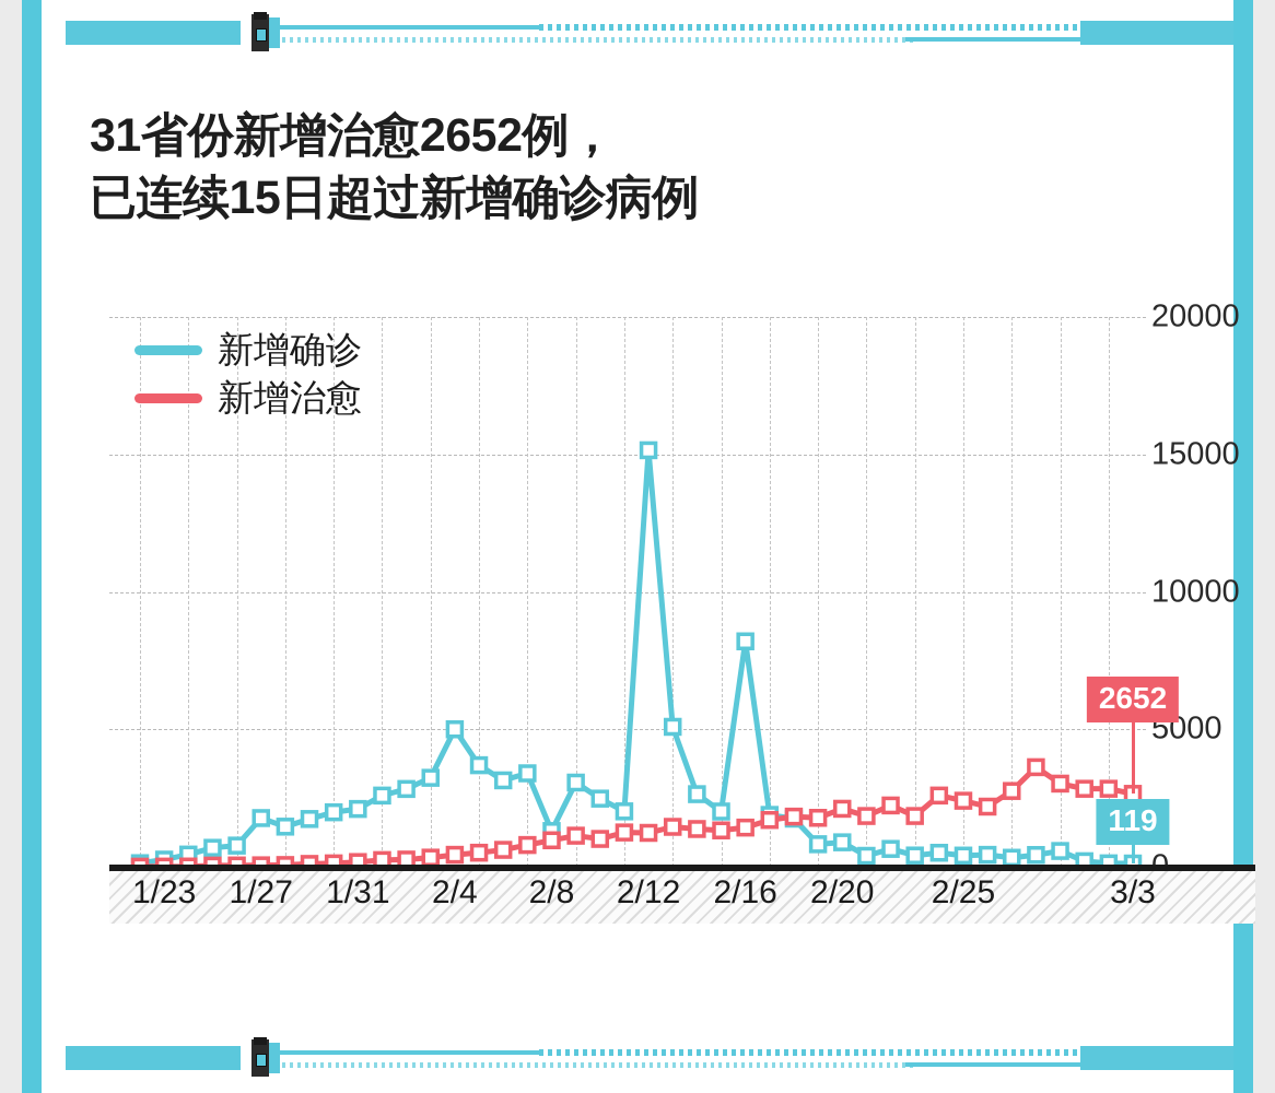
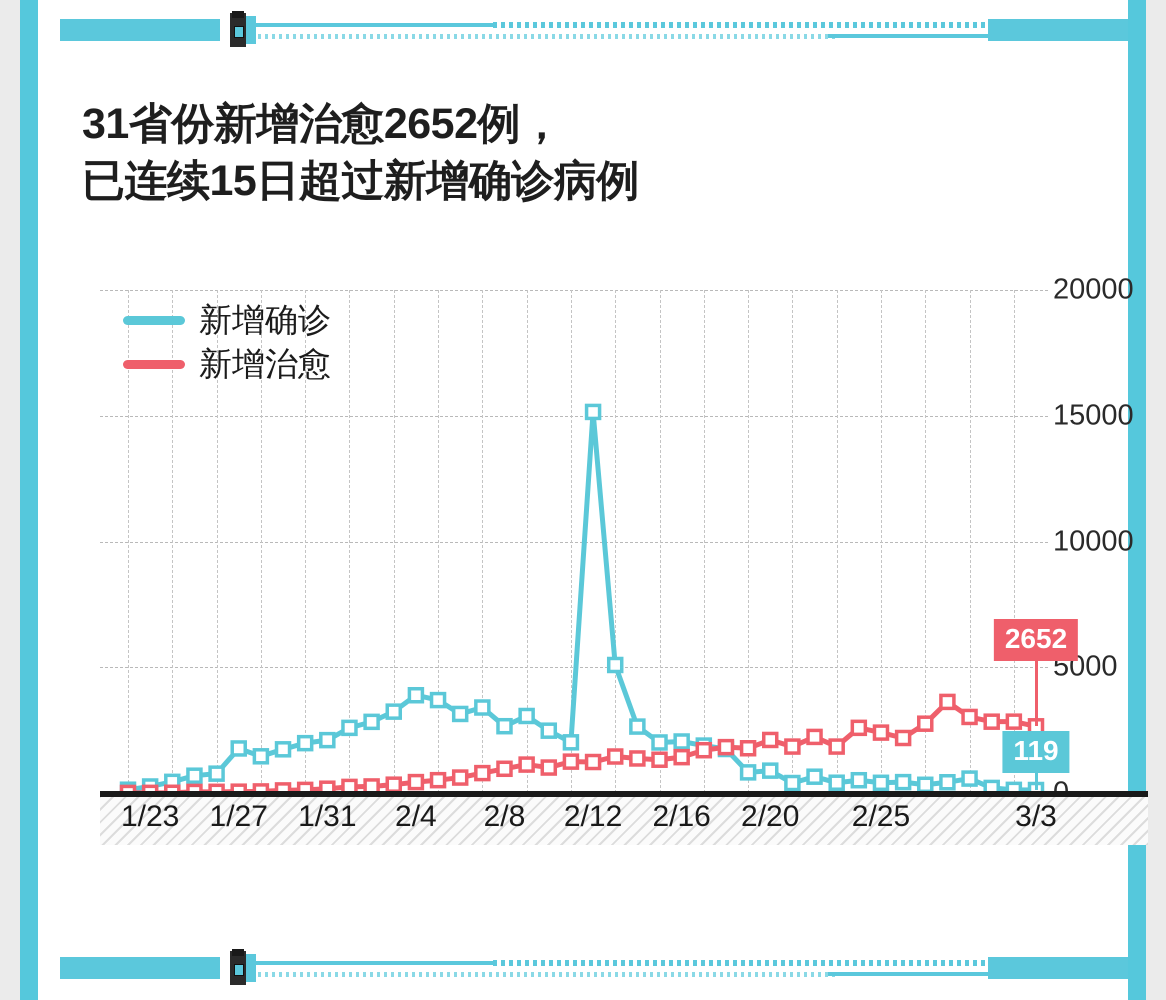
新增确诊/2/4: 5000 -> 3900
新增确诊/2/8: 1300 -> 2700
新增确诊/2/16: 8200 -> 2000
